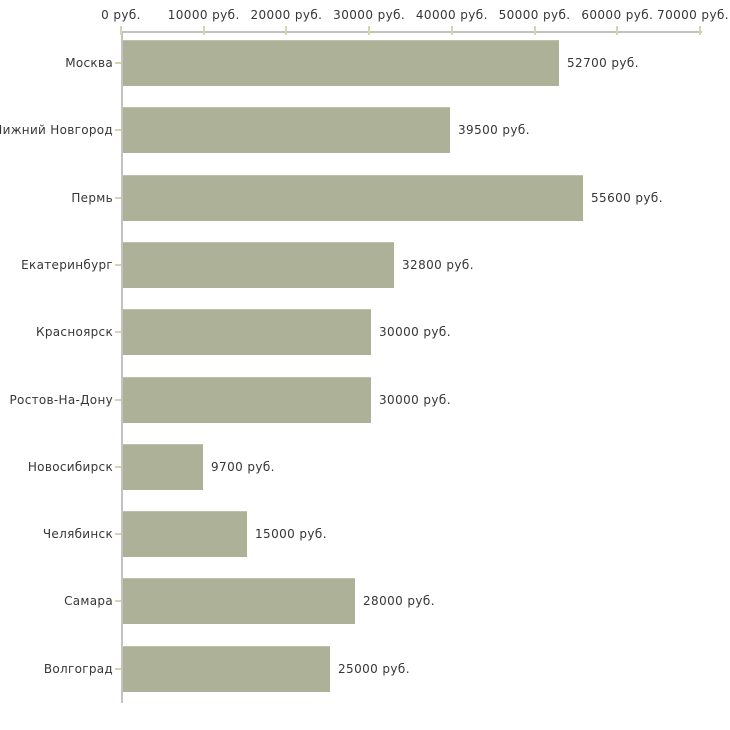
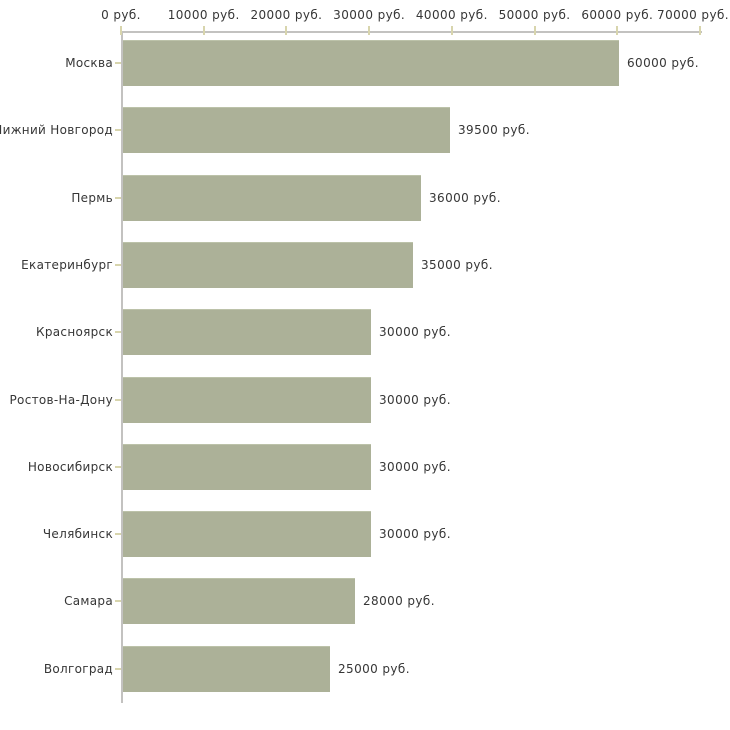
Москва: 52700 -> 60000
Пермь: 55600 -> 36000
Екатеринбург: 32800 -> 35000
Новосибирск: 9700 -> 30000
Челябинск: 15000 -> 30000
